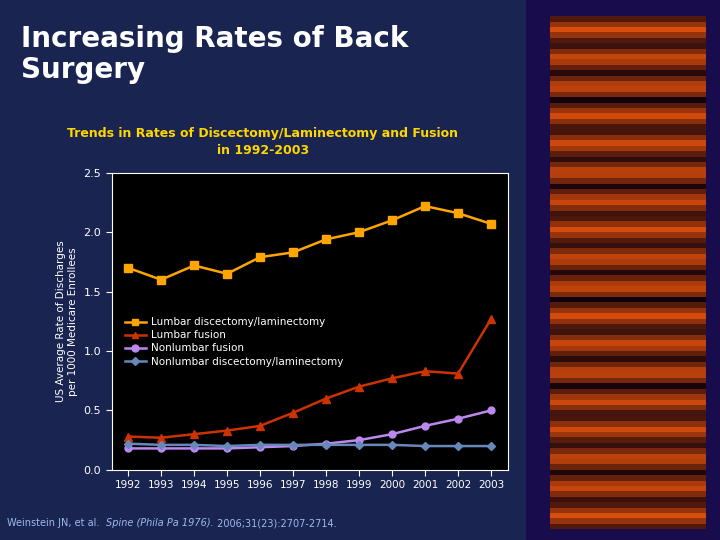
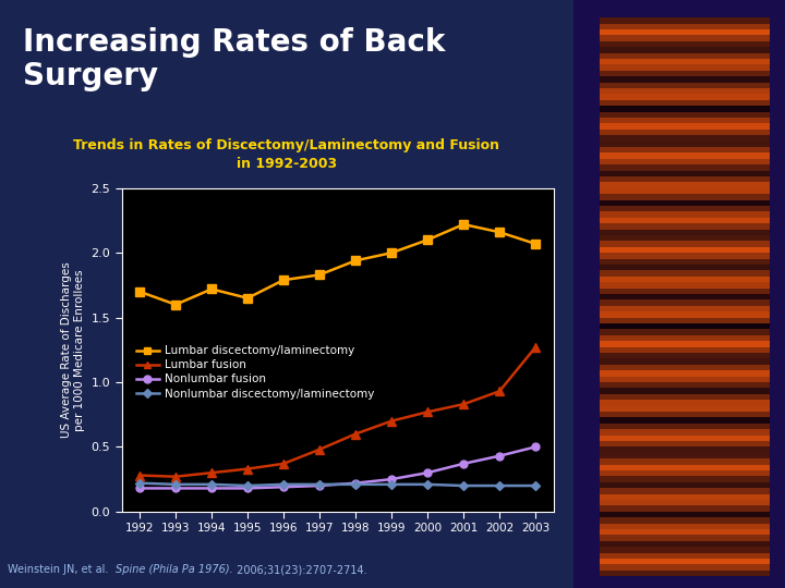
Lumbar fusion/2002: 0.81 -> 0.93
